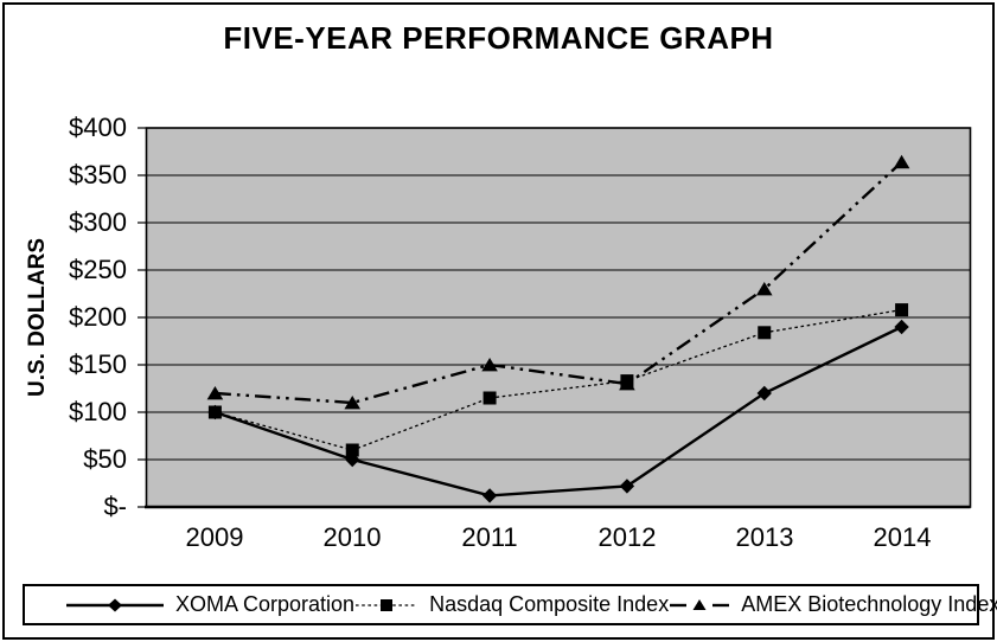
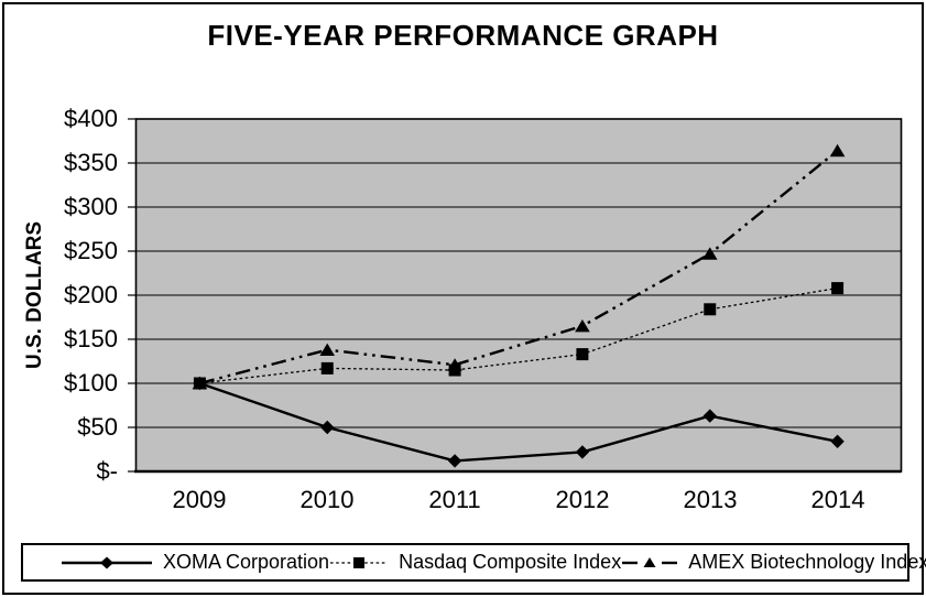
AMEX Biotechnology Index/2009: $120 -> $100
Nasdaq Composite Index/2010: $60 -> $120
AMEX Biotechnology Index/2010: $110 -> $140
AMEX Biotechnology Index/2011: $150 -> $120
AMEX Biotechnology Index/2012: $130 -> $160
XOMA Corporation/2013: $120 -> $60
AMEX Biotechnology Index/2013: $230 -> $250
XOMA Corporation/2014: $190 -> $30
